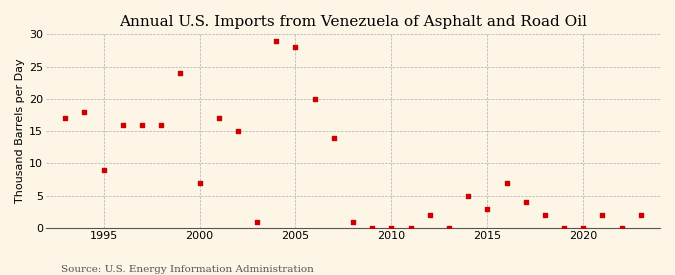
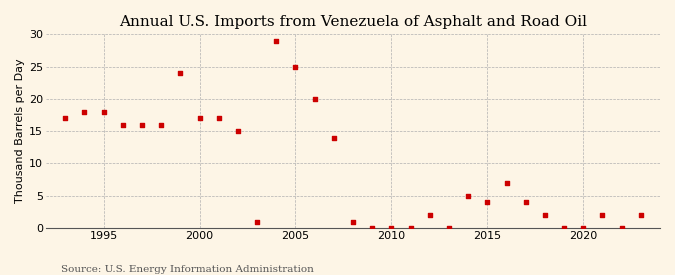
1995: 9 -> 18
2000: 7 -> 17
2005: 28 -> 25
2015: 3 -> 4
